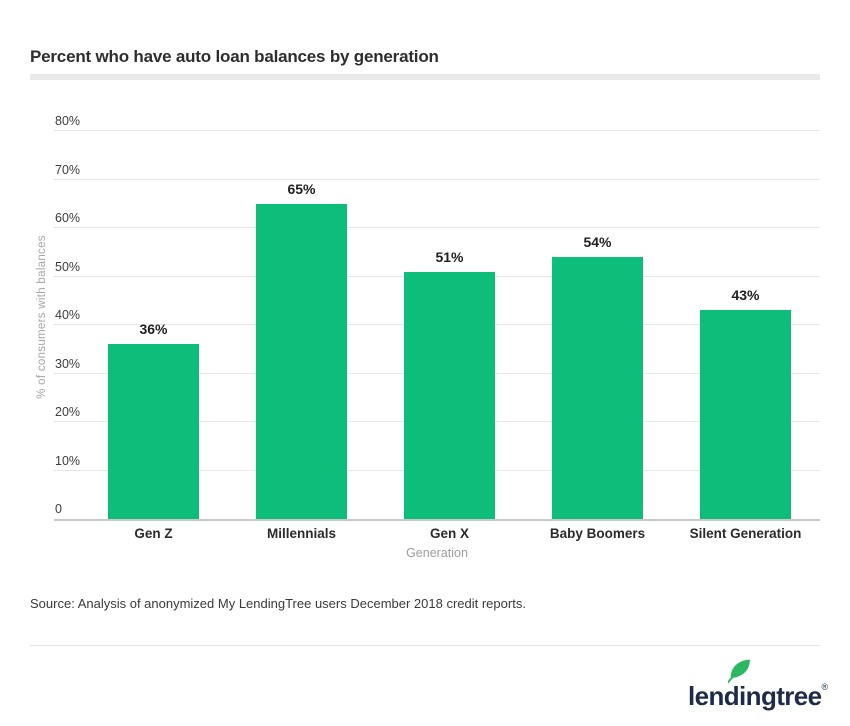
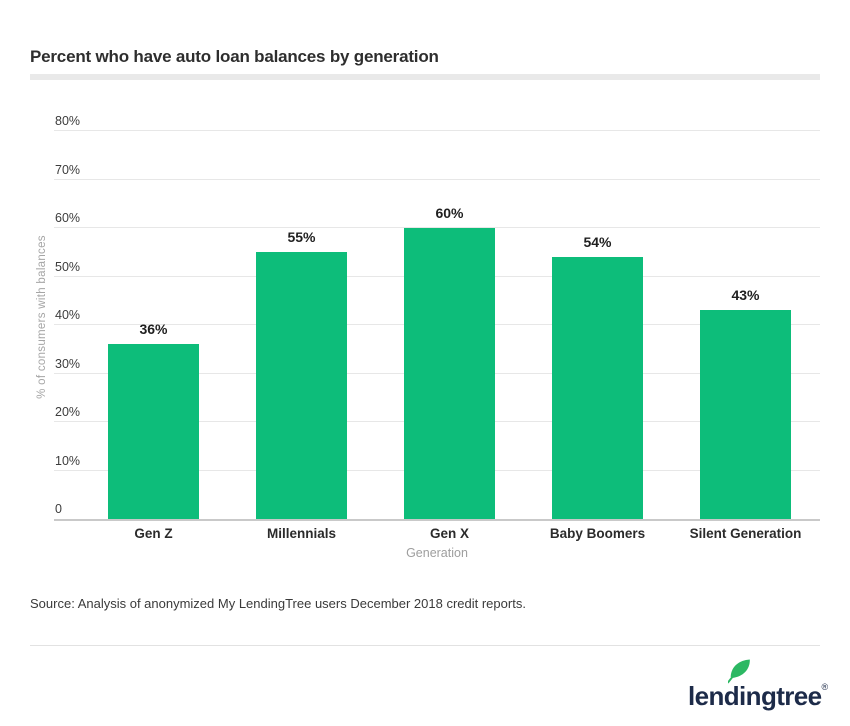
Millennials: 65% -> 55%
Gen X: 51% -> 60%
